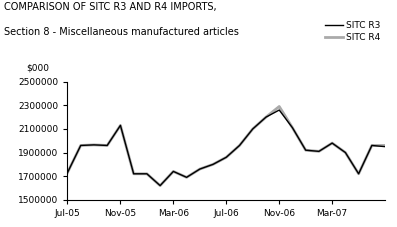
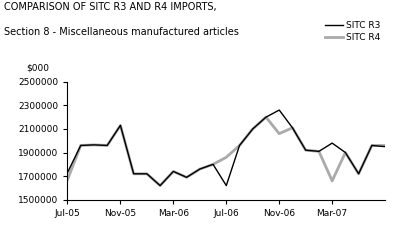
SITC R4/Jul-05: 1730000 -> 1670000
SITC R3/Jul-06: 1860000 -> 1620000
SITC R4/Nov-06: 2290000 -> 2060000
SITC R4/Mar-07: 1980000 -> 1660000
